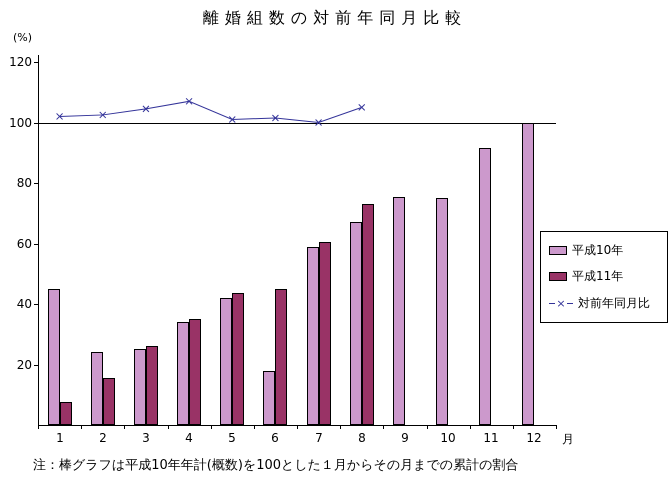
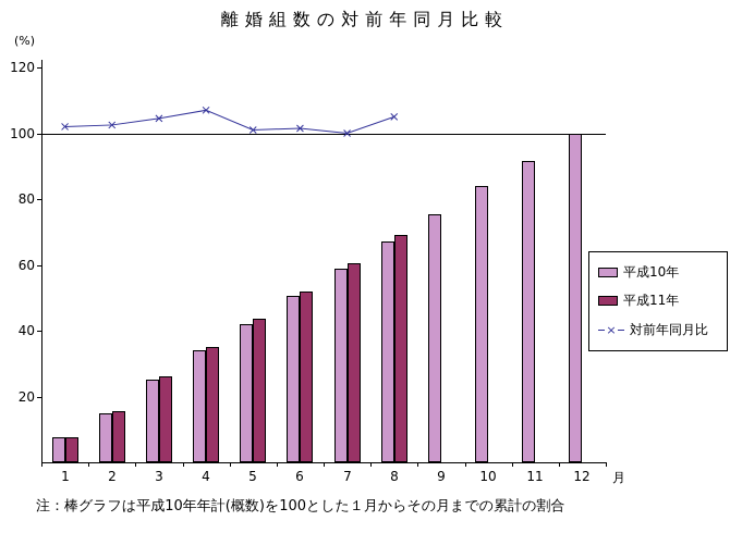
平成10年/1: 45 -> 8
平成10年/2: 24 -> 15
平成10年/6: 18 -> 50
平成11年/6: 45 -> 52
平成11年/8: 73 -> 69
平成10年/10: 75 -> 84
